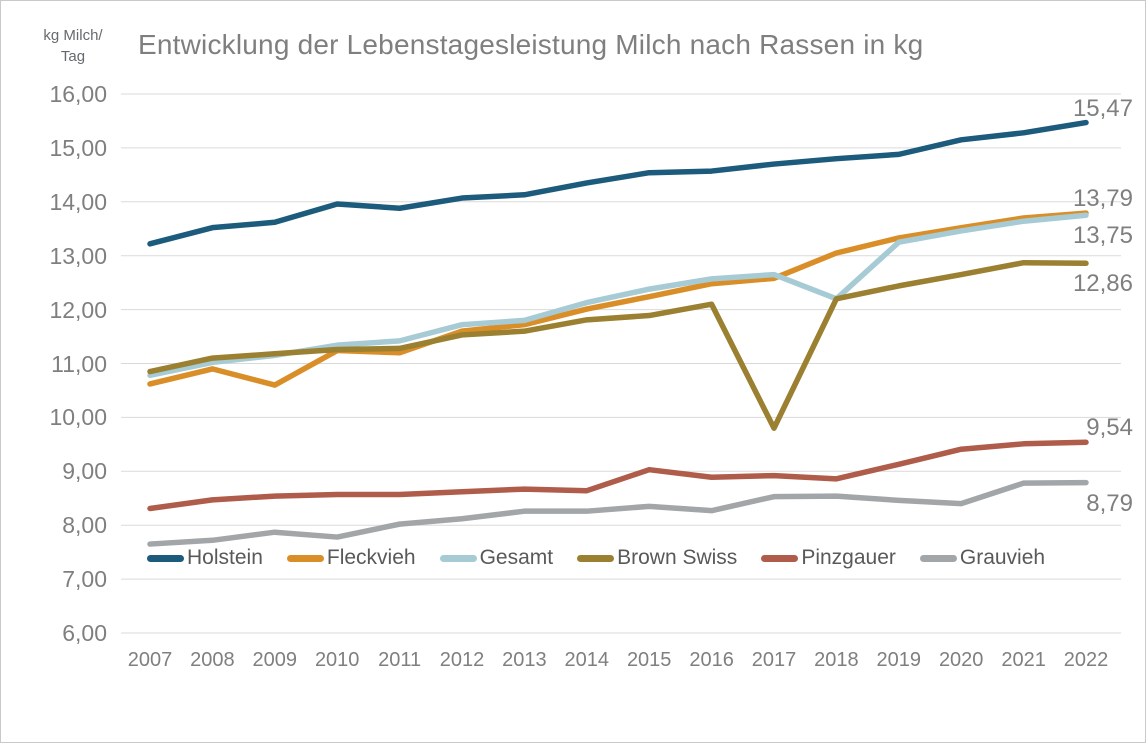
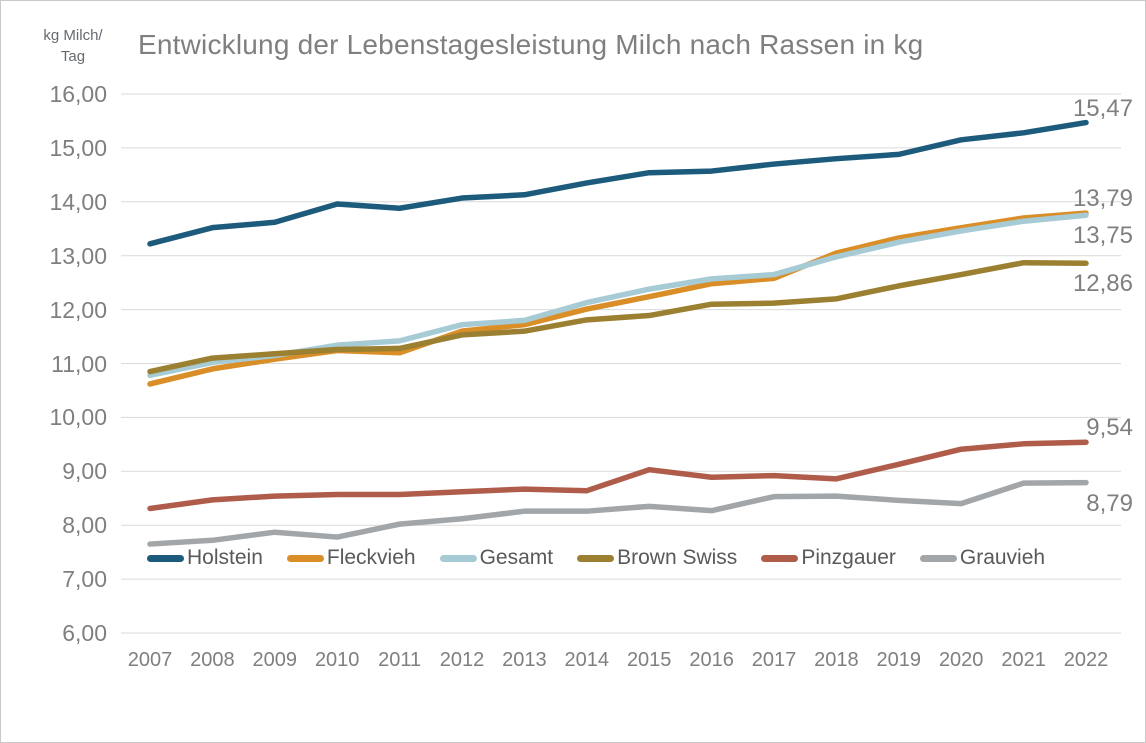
Fleckvieh/2009: 10,6 -> 11,1
Brown Swiss/2017: 9,8 -> 12,1
Gesamt/2018: 12,2 -> 13,0
